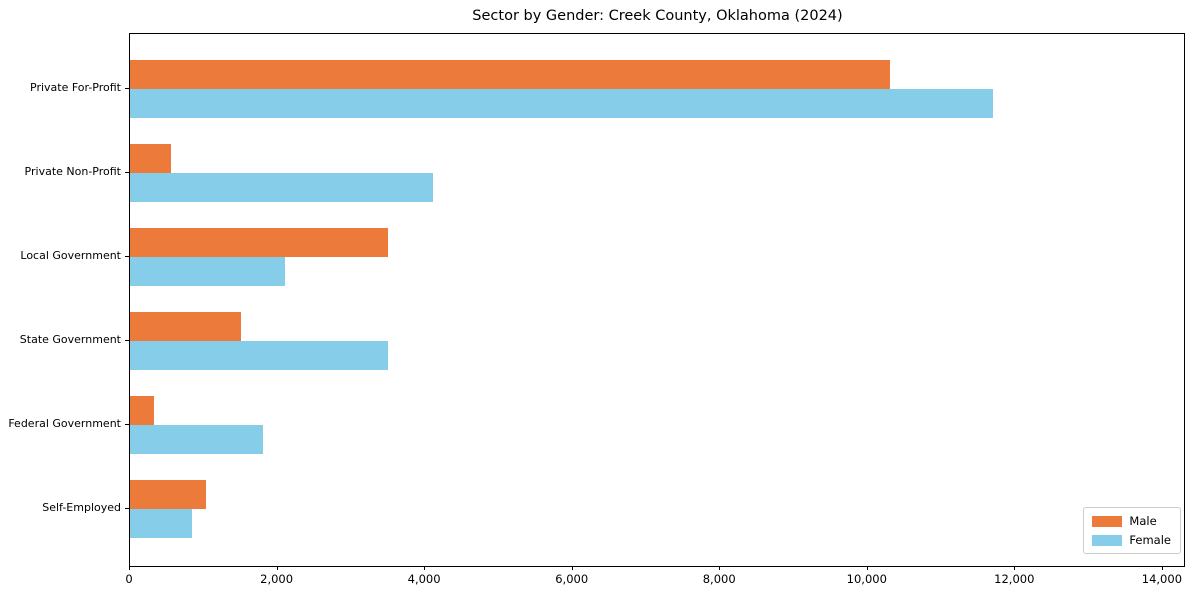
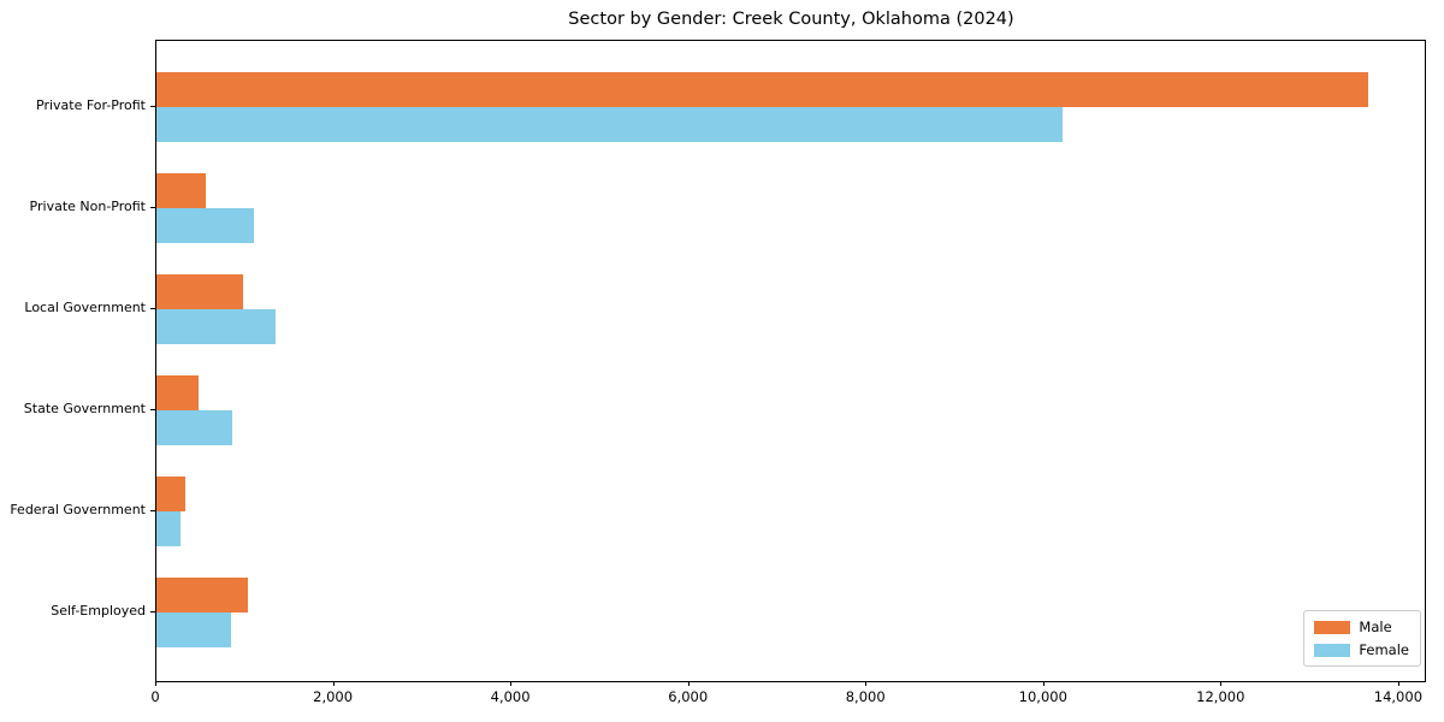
Male/Private For-Profit: 10300 -> 13600
Female/Private For-Profit: 11700 -> 10200
Female/Private Non-Profit: 4100 -> 1100
Male/Local Government: 3500 -> 1000
Female/Local Government: 2100 -> 1300
Male/State Government: 1500 -> 500
Female/State Government: 3500 -> 800
Female/Federal Government: 1800 -> 300
